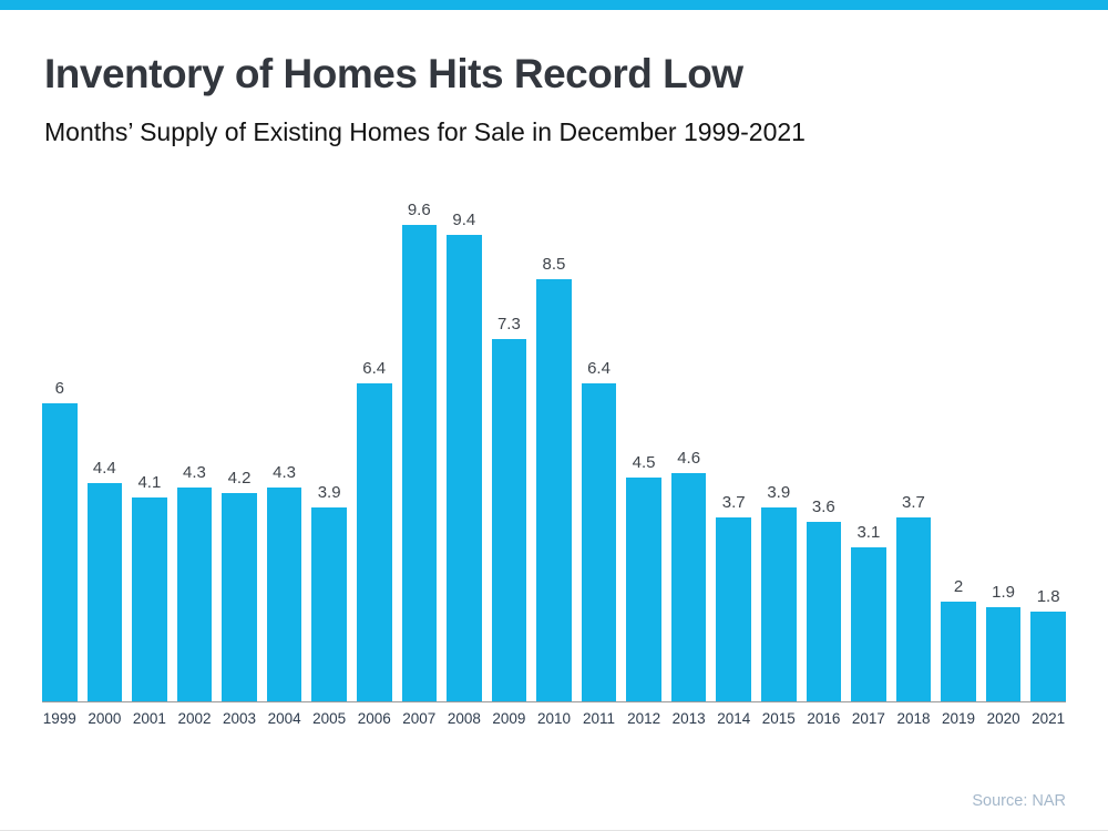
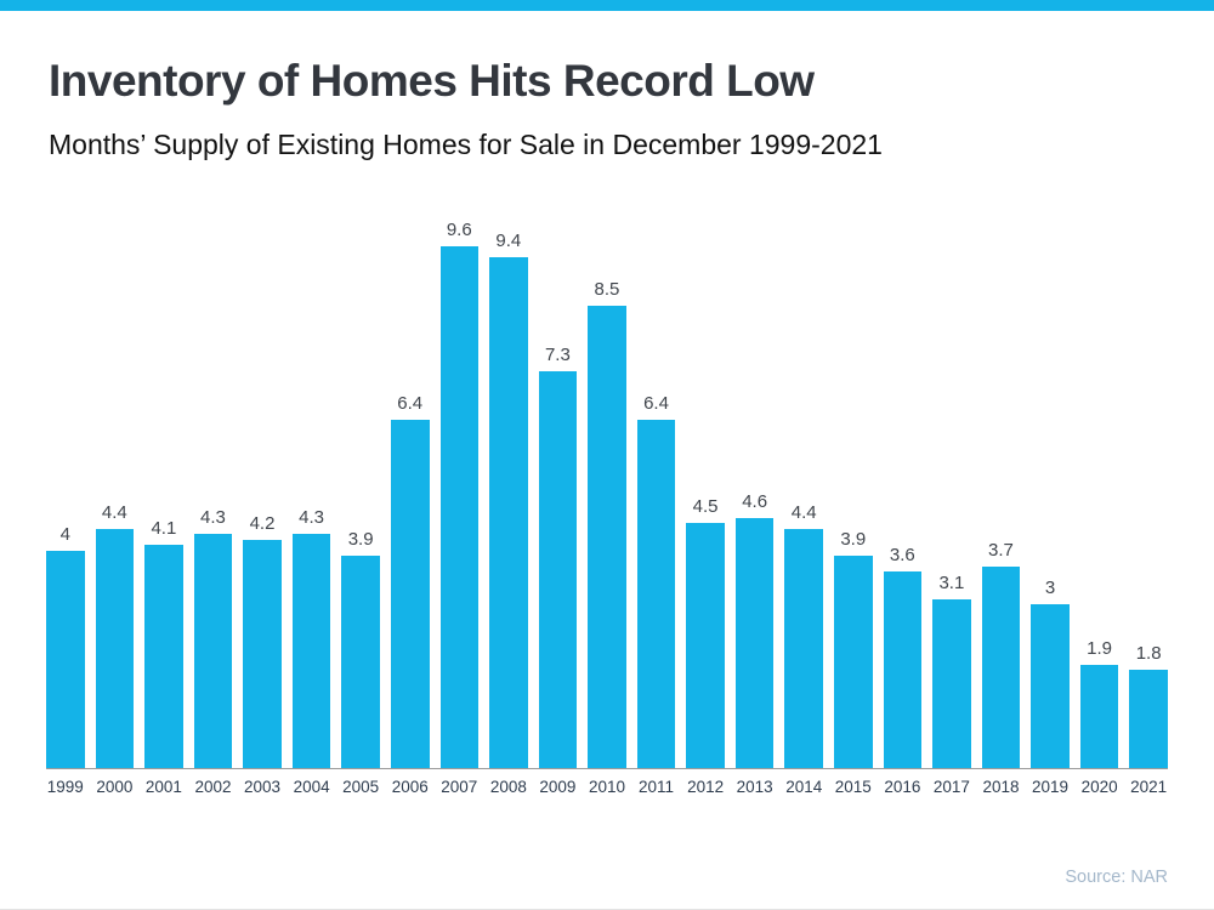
1999: 6 -> 4
2014: 3.7 -> 4.4
2019: 2 -> 3
